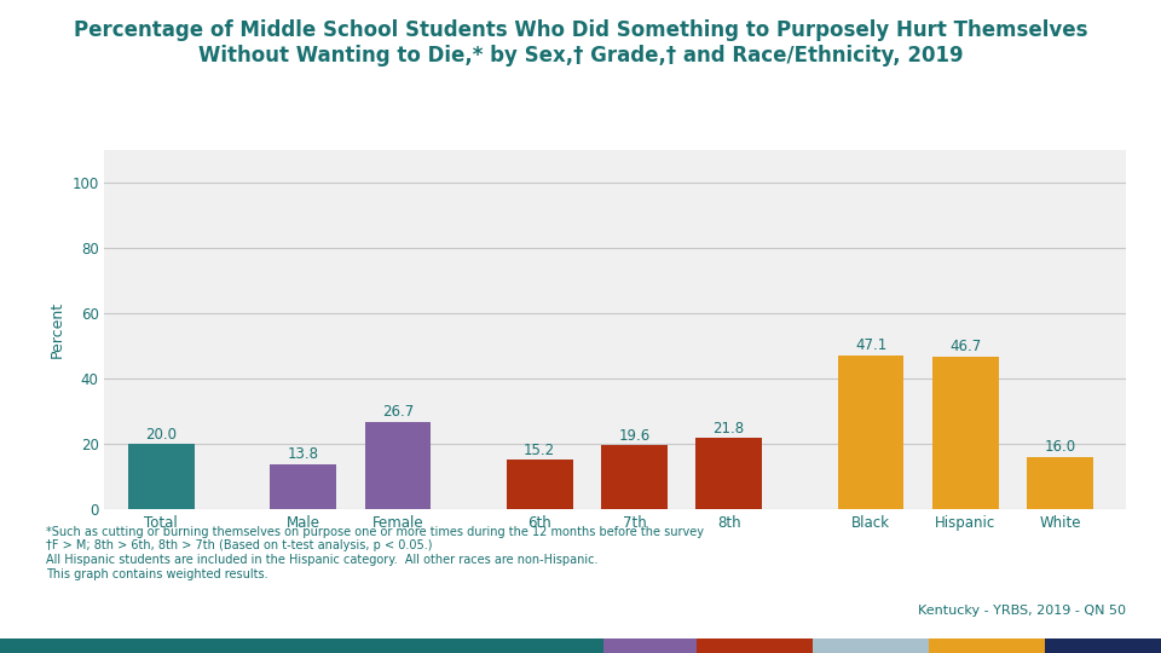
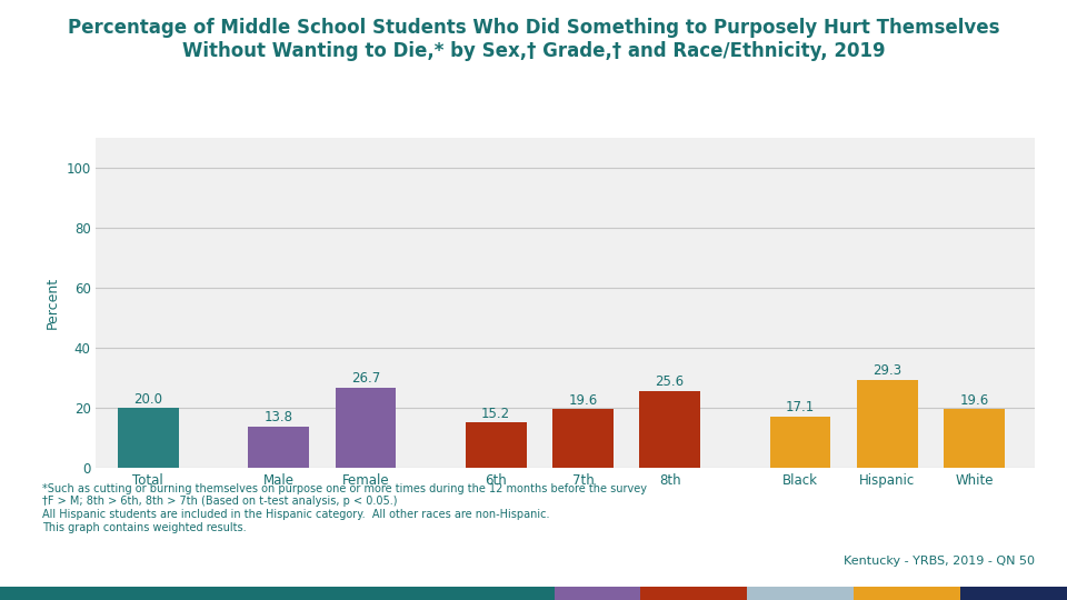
8th: 21.8 -> 25.6
Black: 47.1 -> 17.1
Hispanic: 46.7 -> 29.3
White: 16.0 -> 19.6
